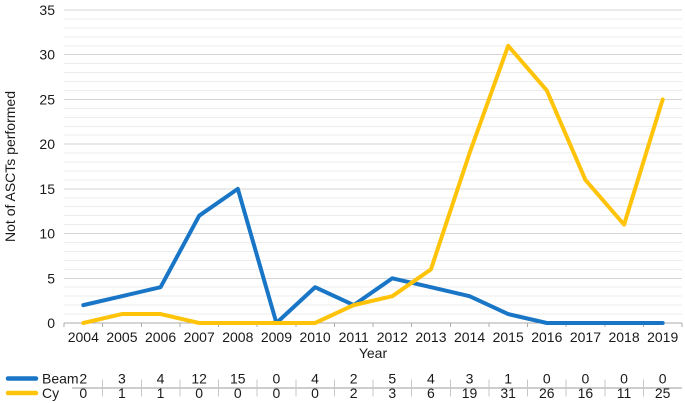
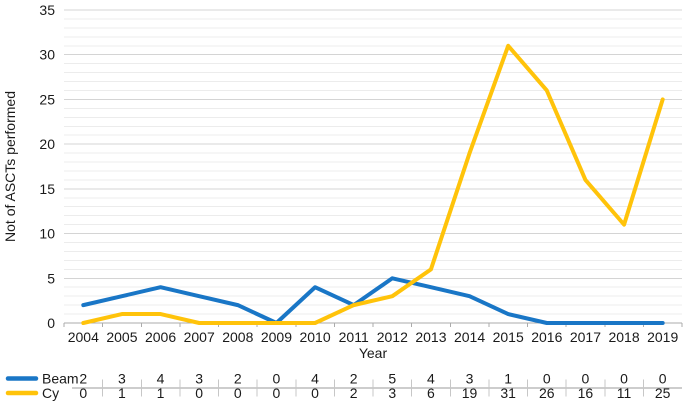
Beam/2007: 12 -> 3
Beam/2008: 15 -> 2
